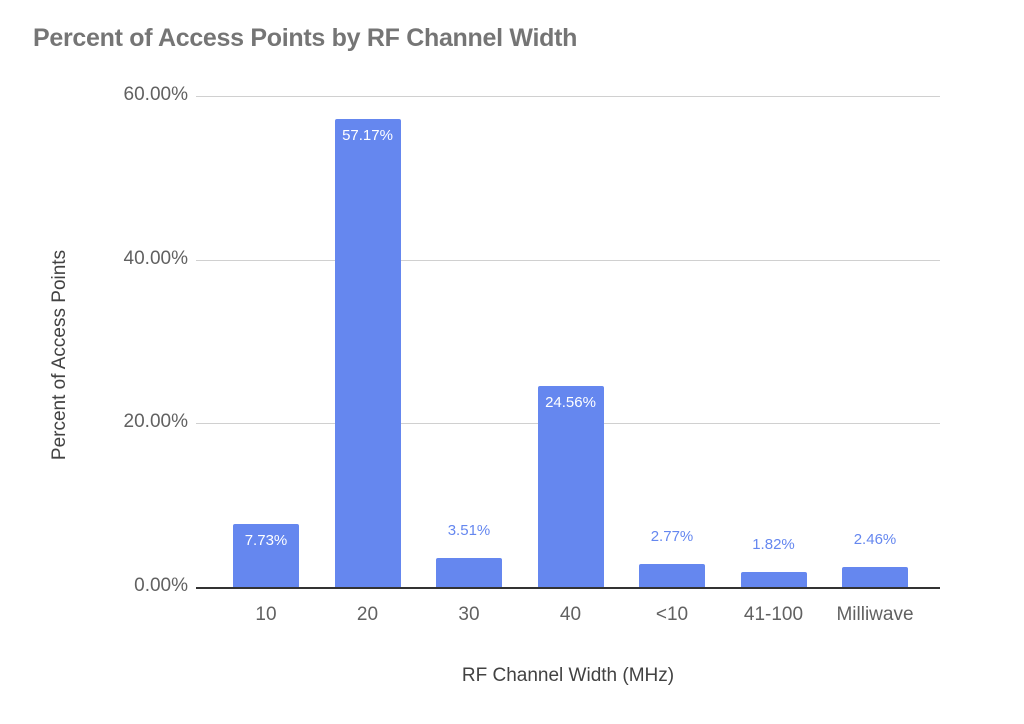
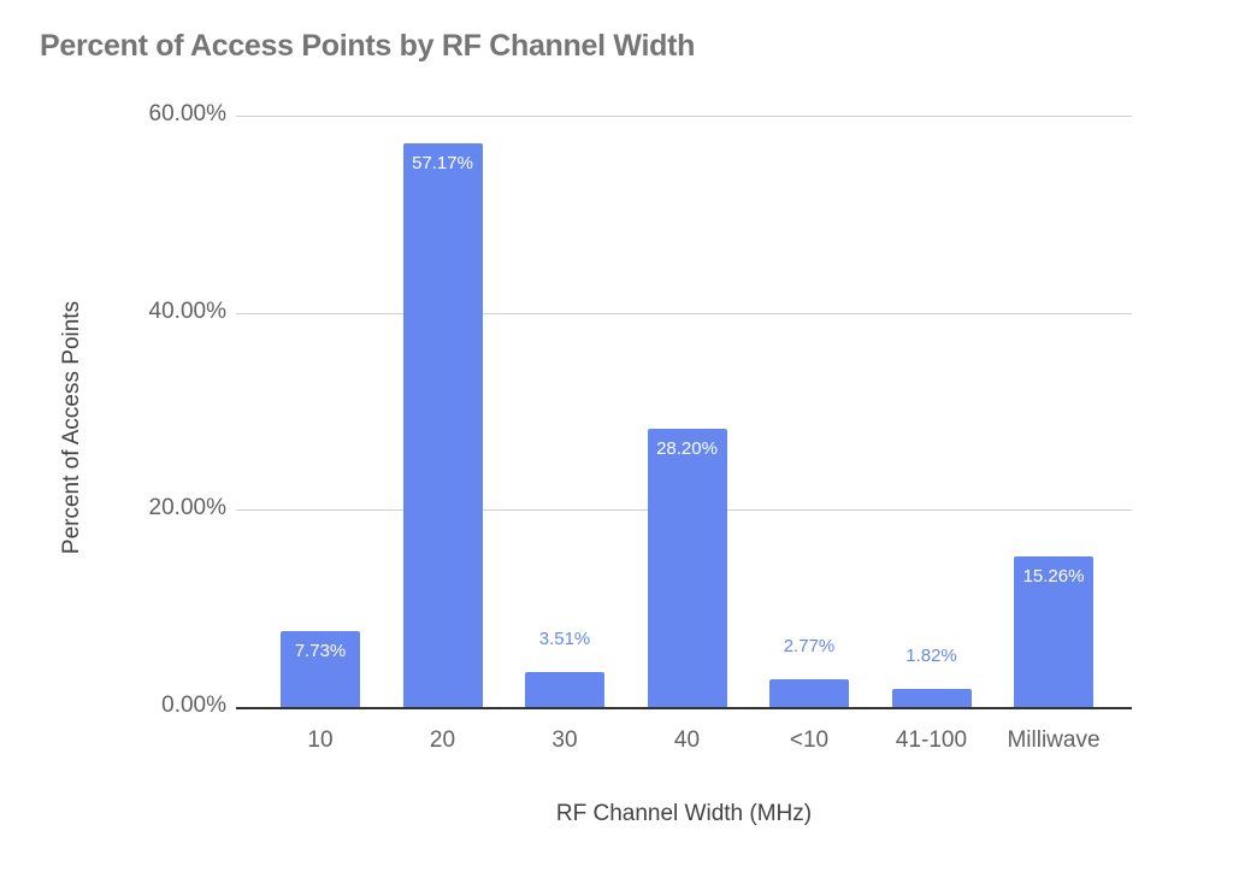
40: 24.56% -> 28.20%
Milliwave: 2.46% -> 15.26%
